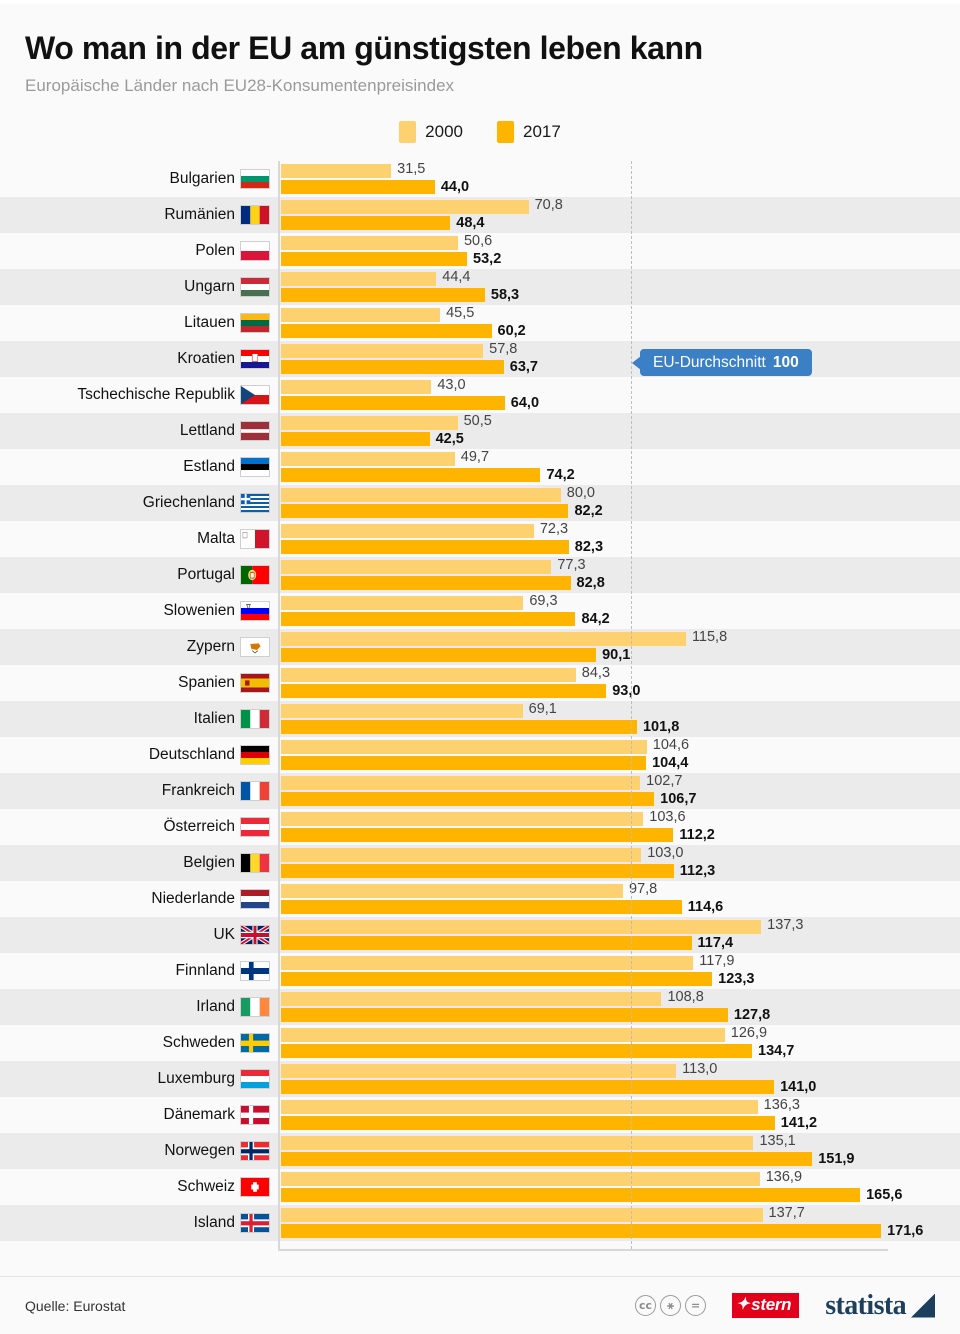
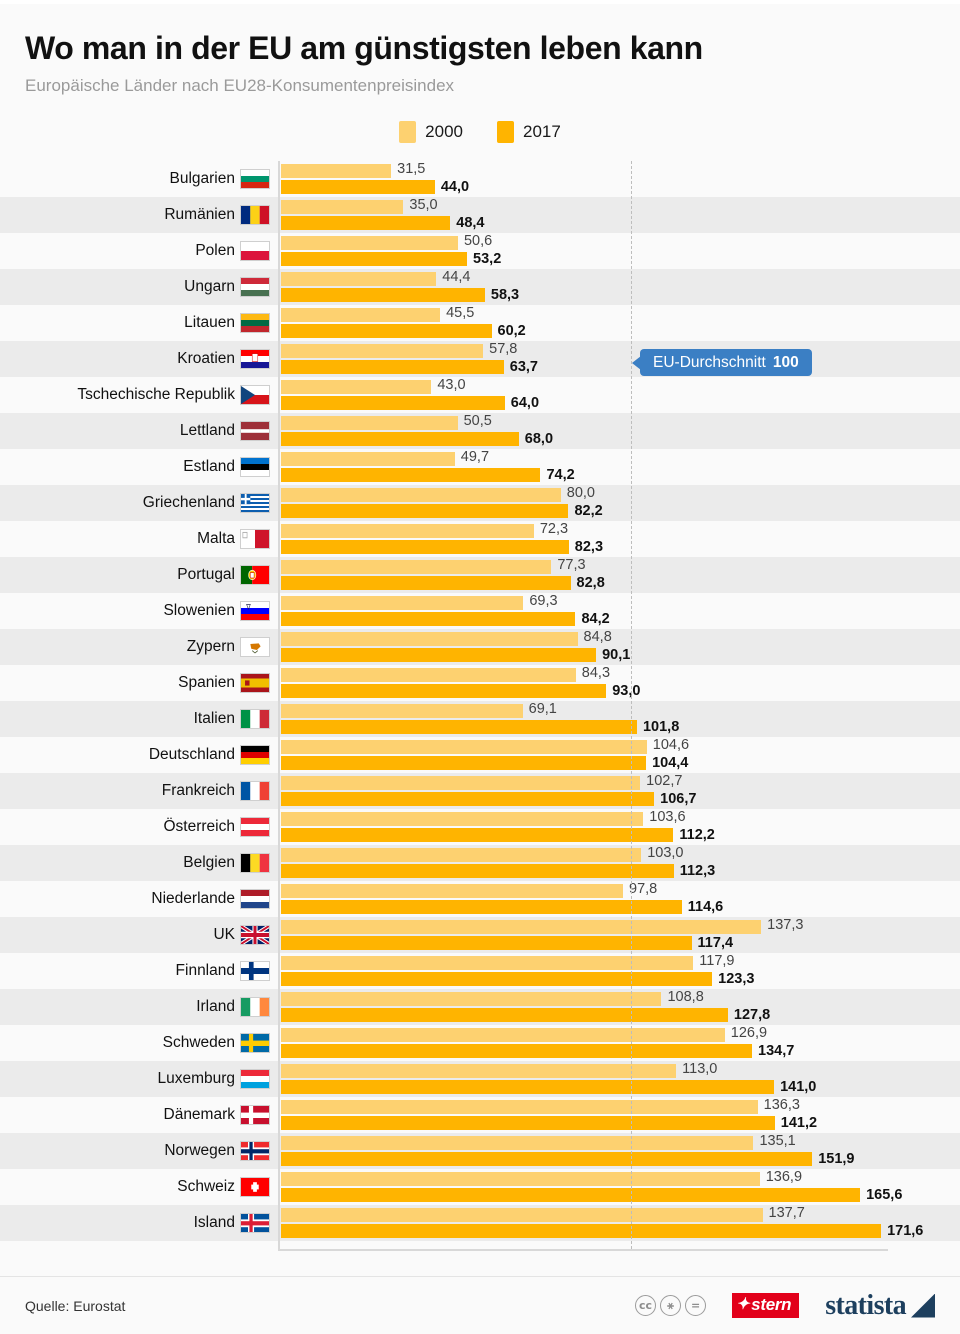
2000/Rumänien: 70,8 -> 35,0
2017/Lettland: 42,5 -> 68,0
2000/Zypern: 115,8 -> 84,8
